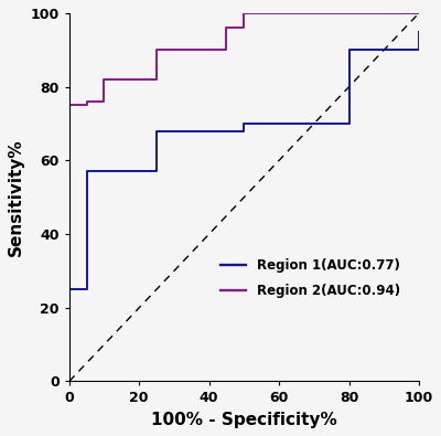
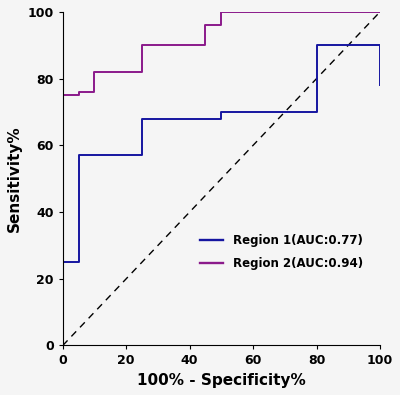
Region 1(AUC:0.77)/100: 95 -> 78
